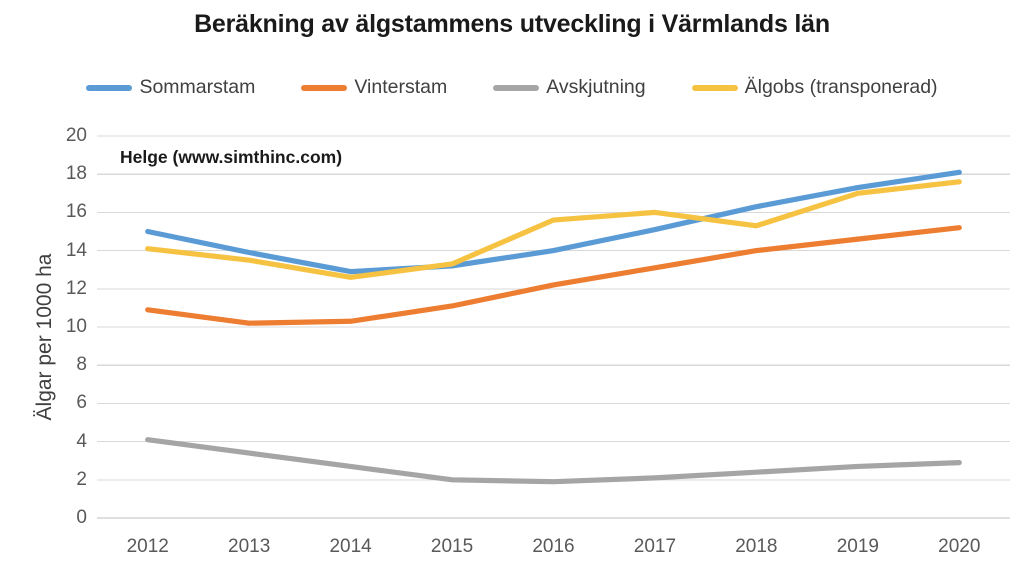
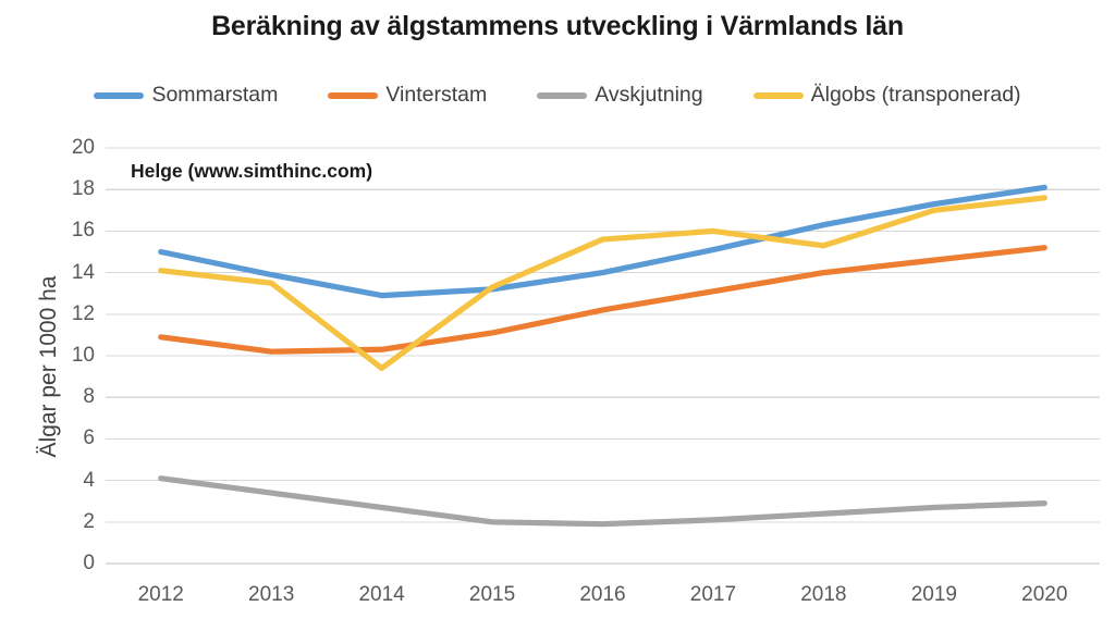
Älgobs (transponerad)/2014: 12.6 -> 9.4
